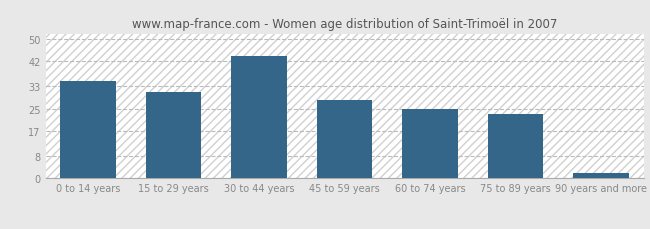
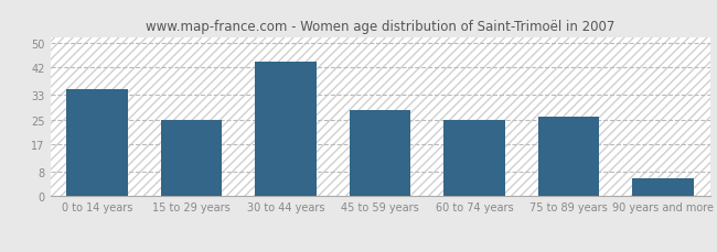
15 to 29 years: 31 -> 25
75 to 89 years: 23 -> 26
90 years and more: 2 -> 6
